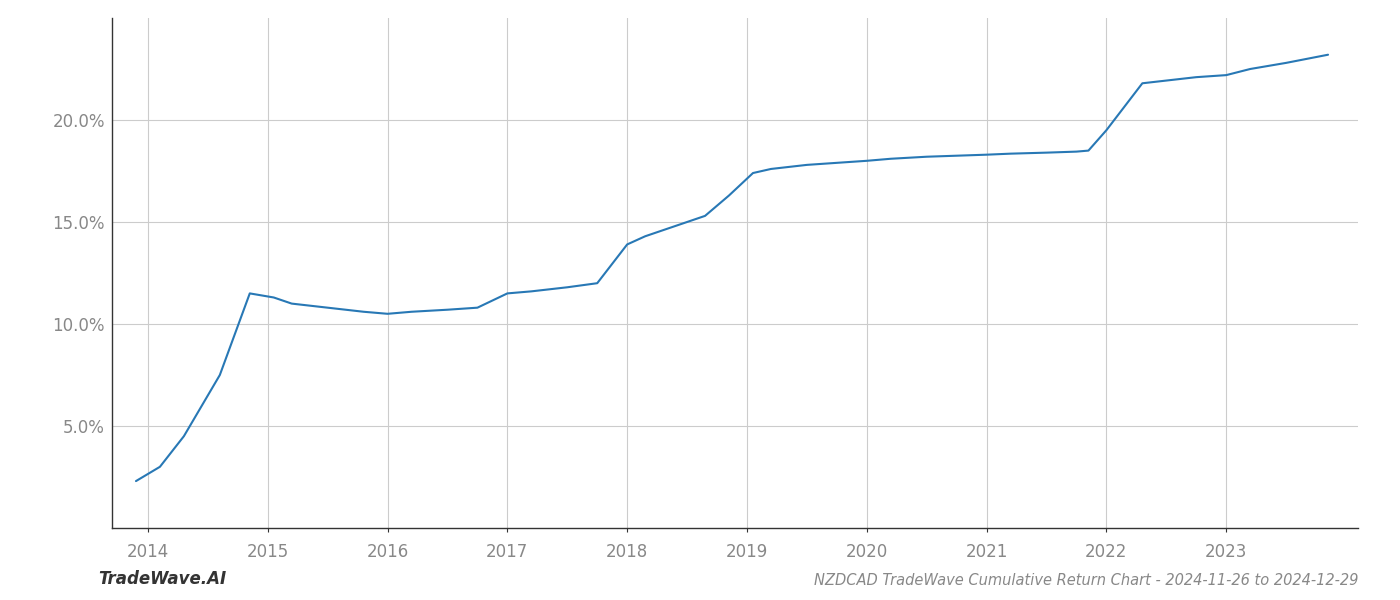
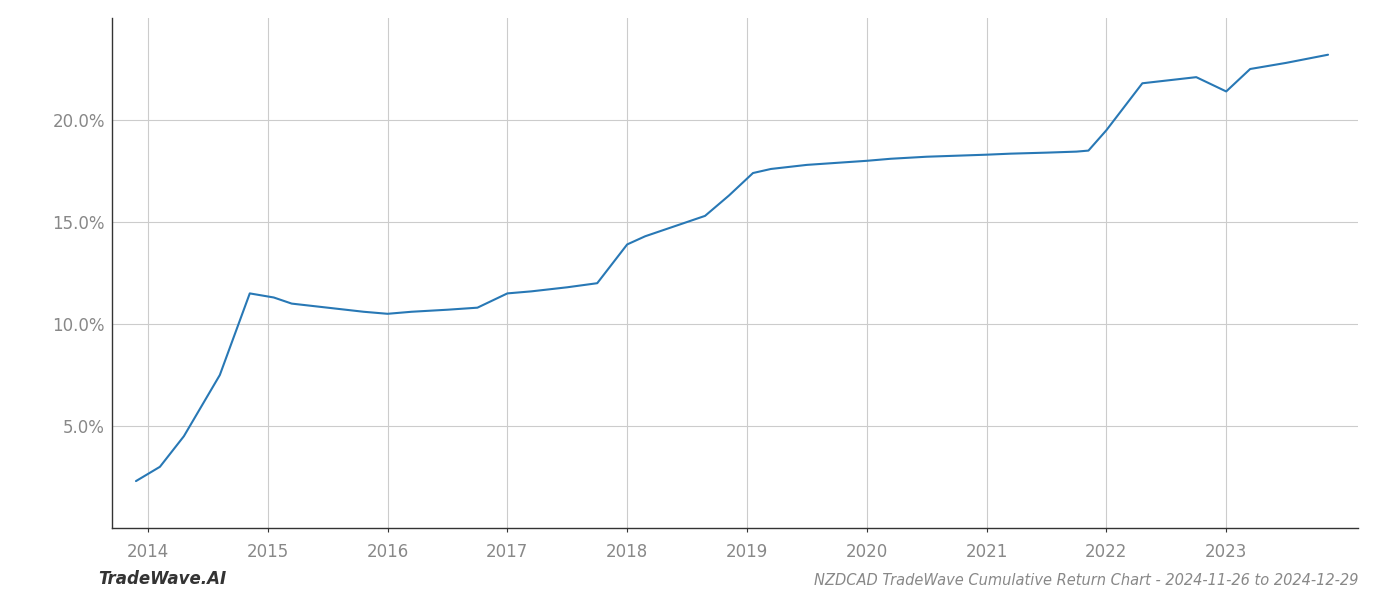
2023: 22.20% -> 21.40%
